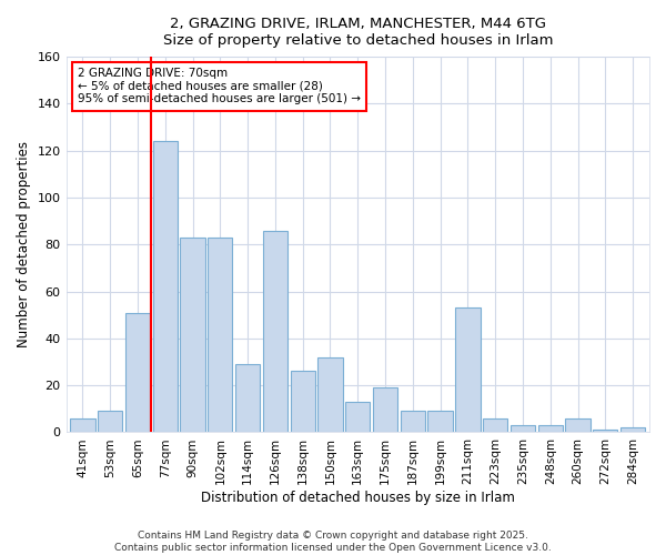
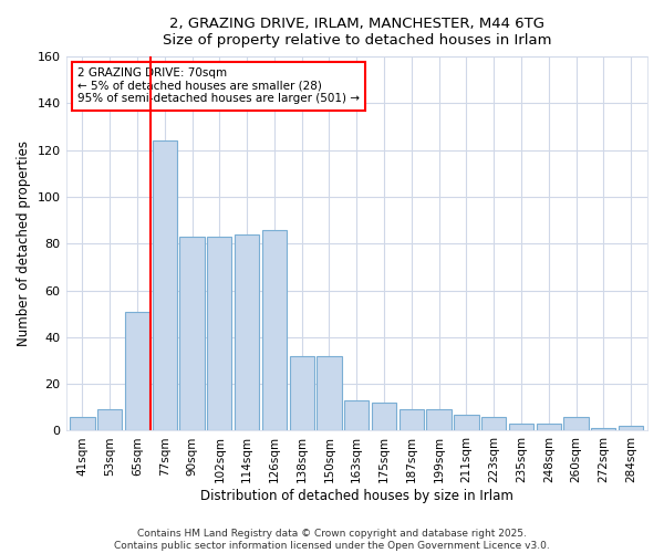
114sqm: 29 -> 84
138sqm: 26 -> 32
175sqm: 19 -> 12
211sqm: 53 -> 7
